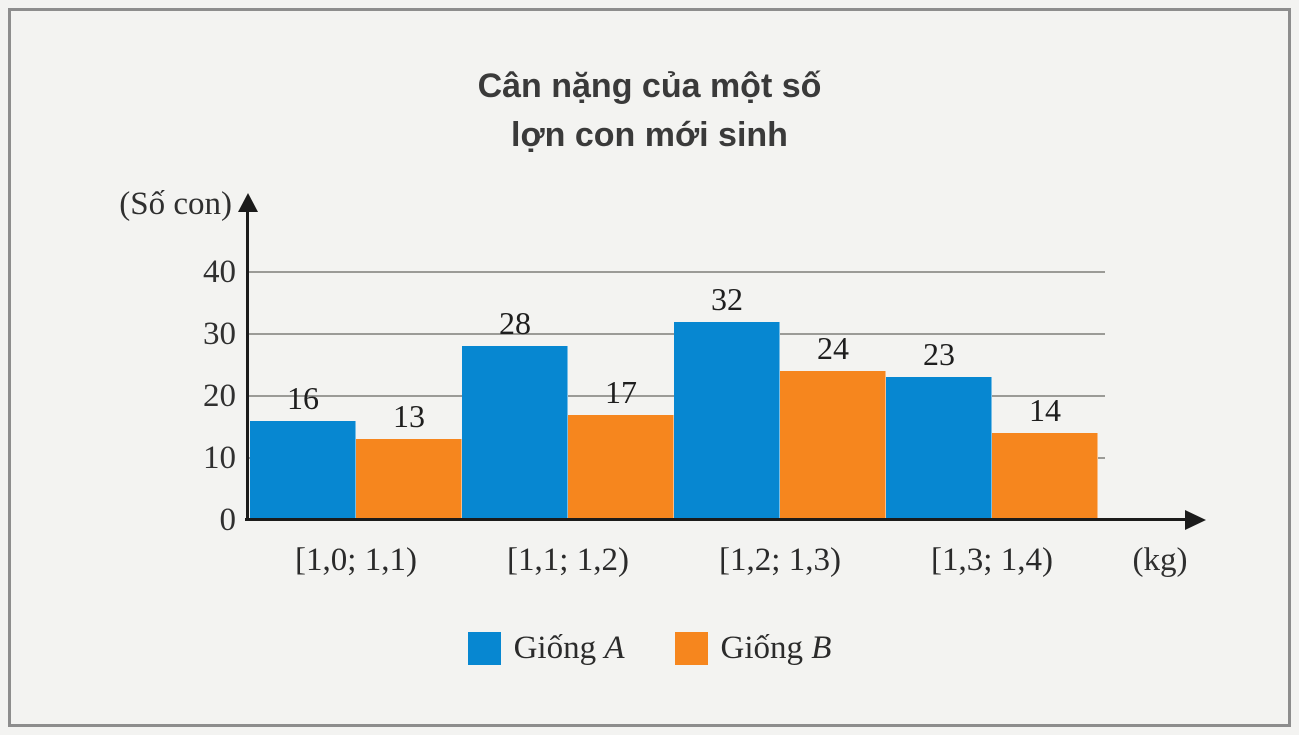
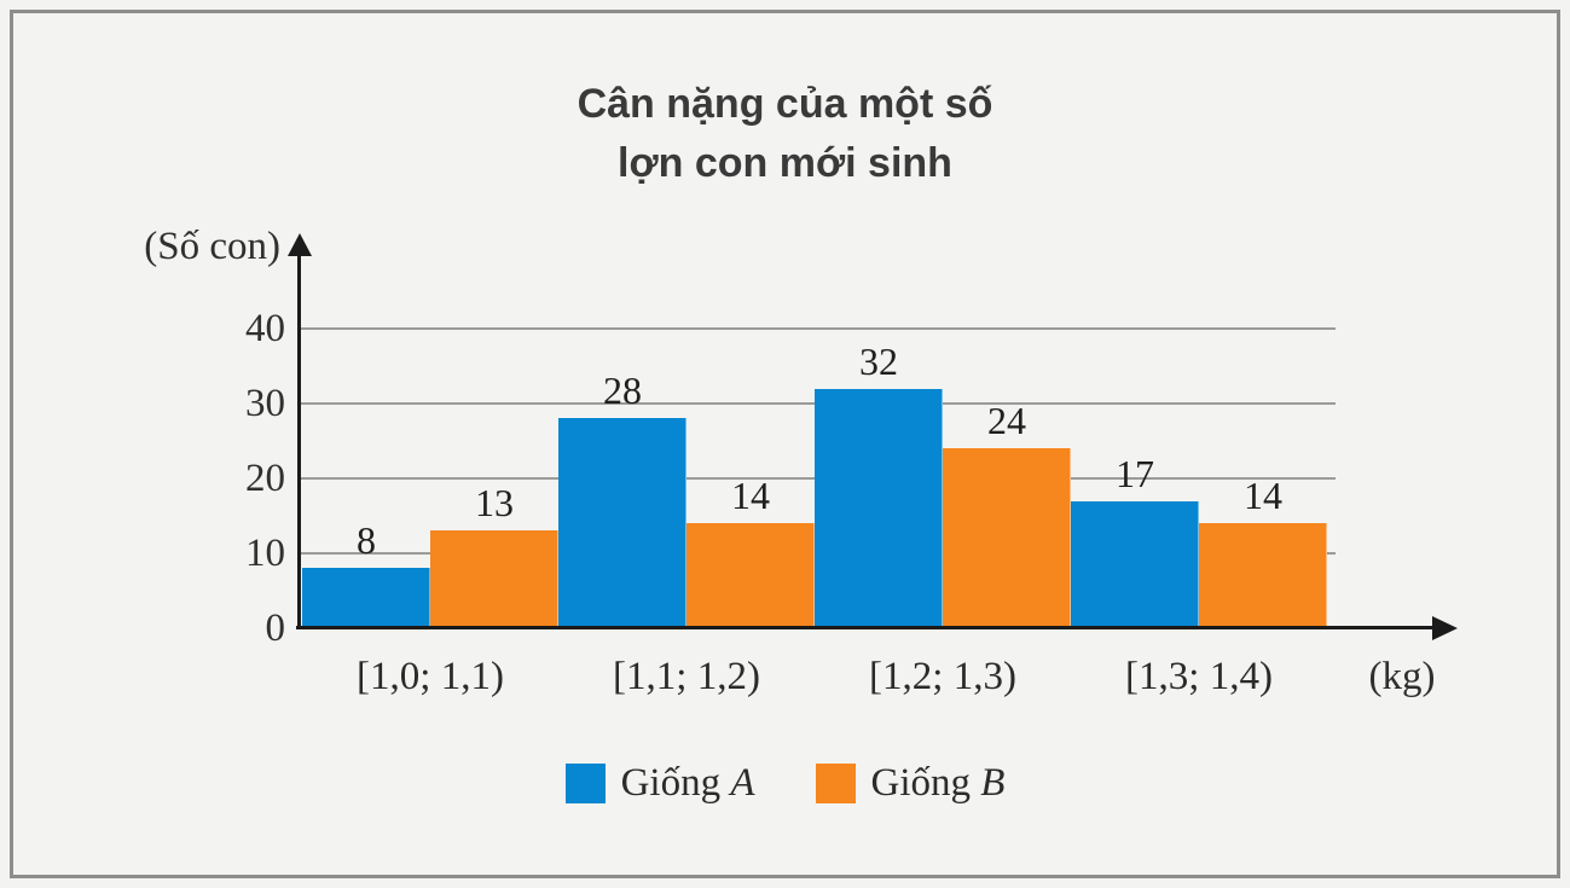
Giống A/[1,0; 1,1): 16 -> 8
Giống B/[1,1; 1,2): 17 -> 14
Giống A/[1,3; 1,4): 23 -> 17
